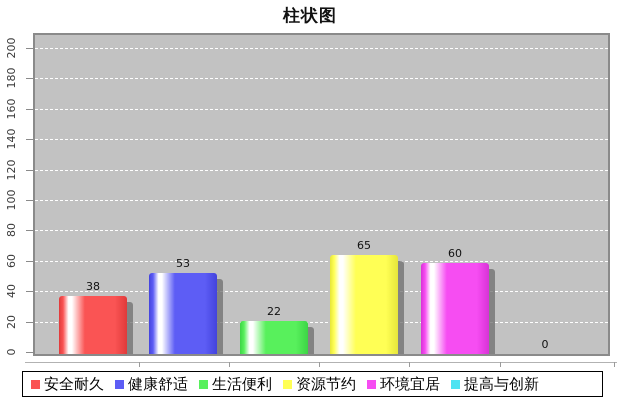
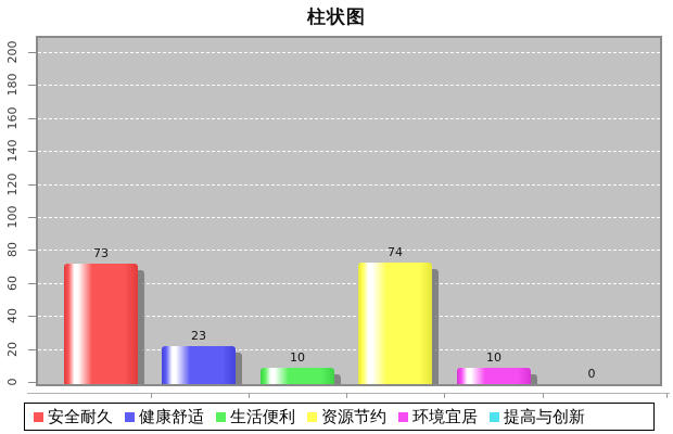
安全耐久: 38 -> 73
健康舒适: 53 -> 23
生活便利: 22 -> 10
资源节约: 65 -> 74
环境宜居: 60 -> 10
